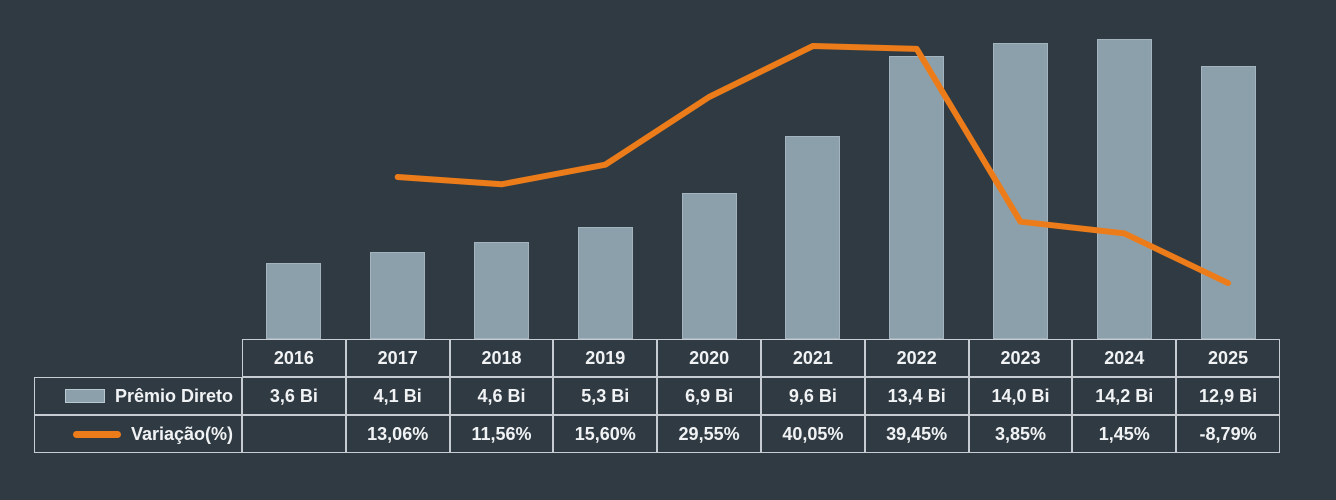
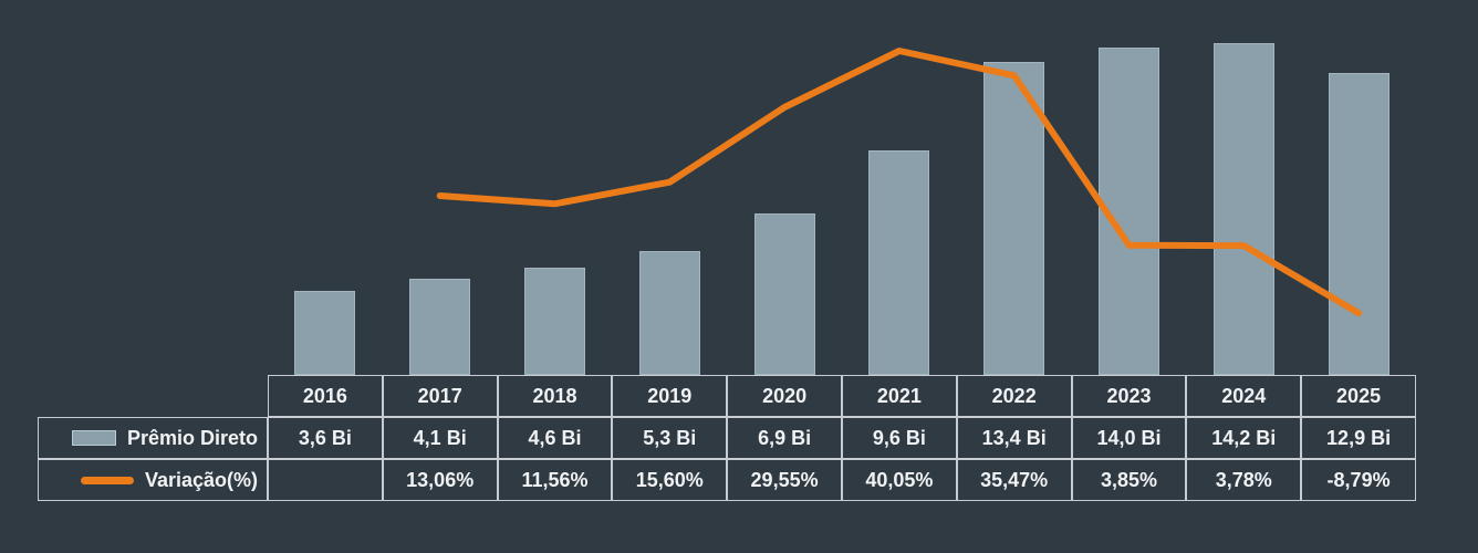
Variação(%)/2022: 39,45% -> 35,47%
Variação(%)/2024: 1,45% -> 3,78%
